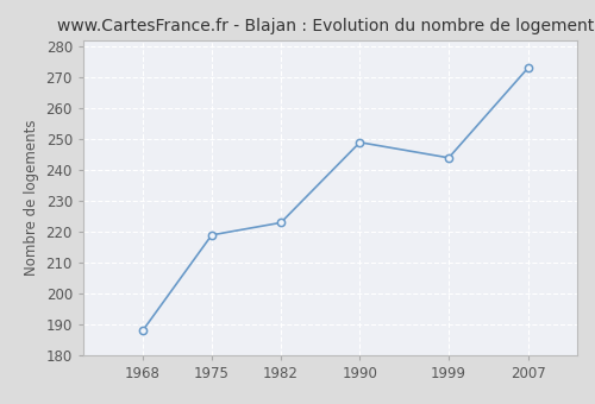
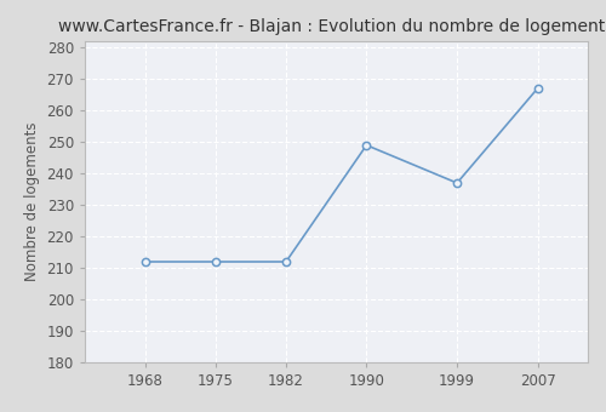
1968: 188 -> 212
1975: 219 -> 212
1982: 223 -> 212
1999: 244 -> 237
2007: 273 -> 267
